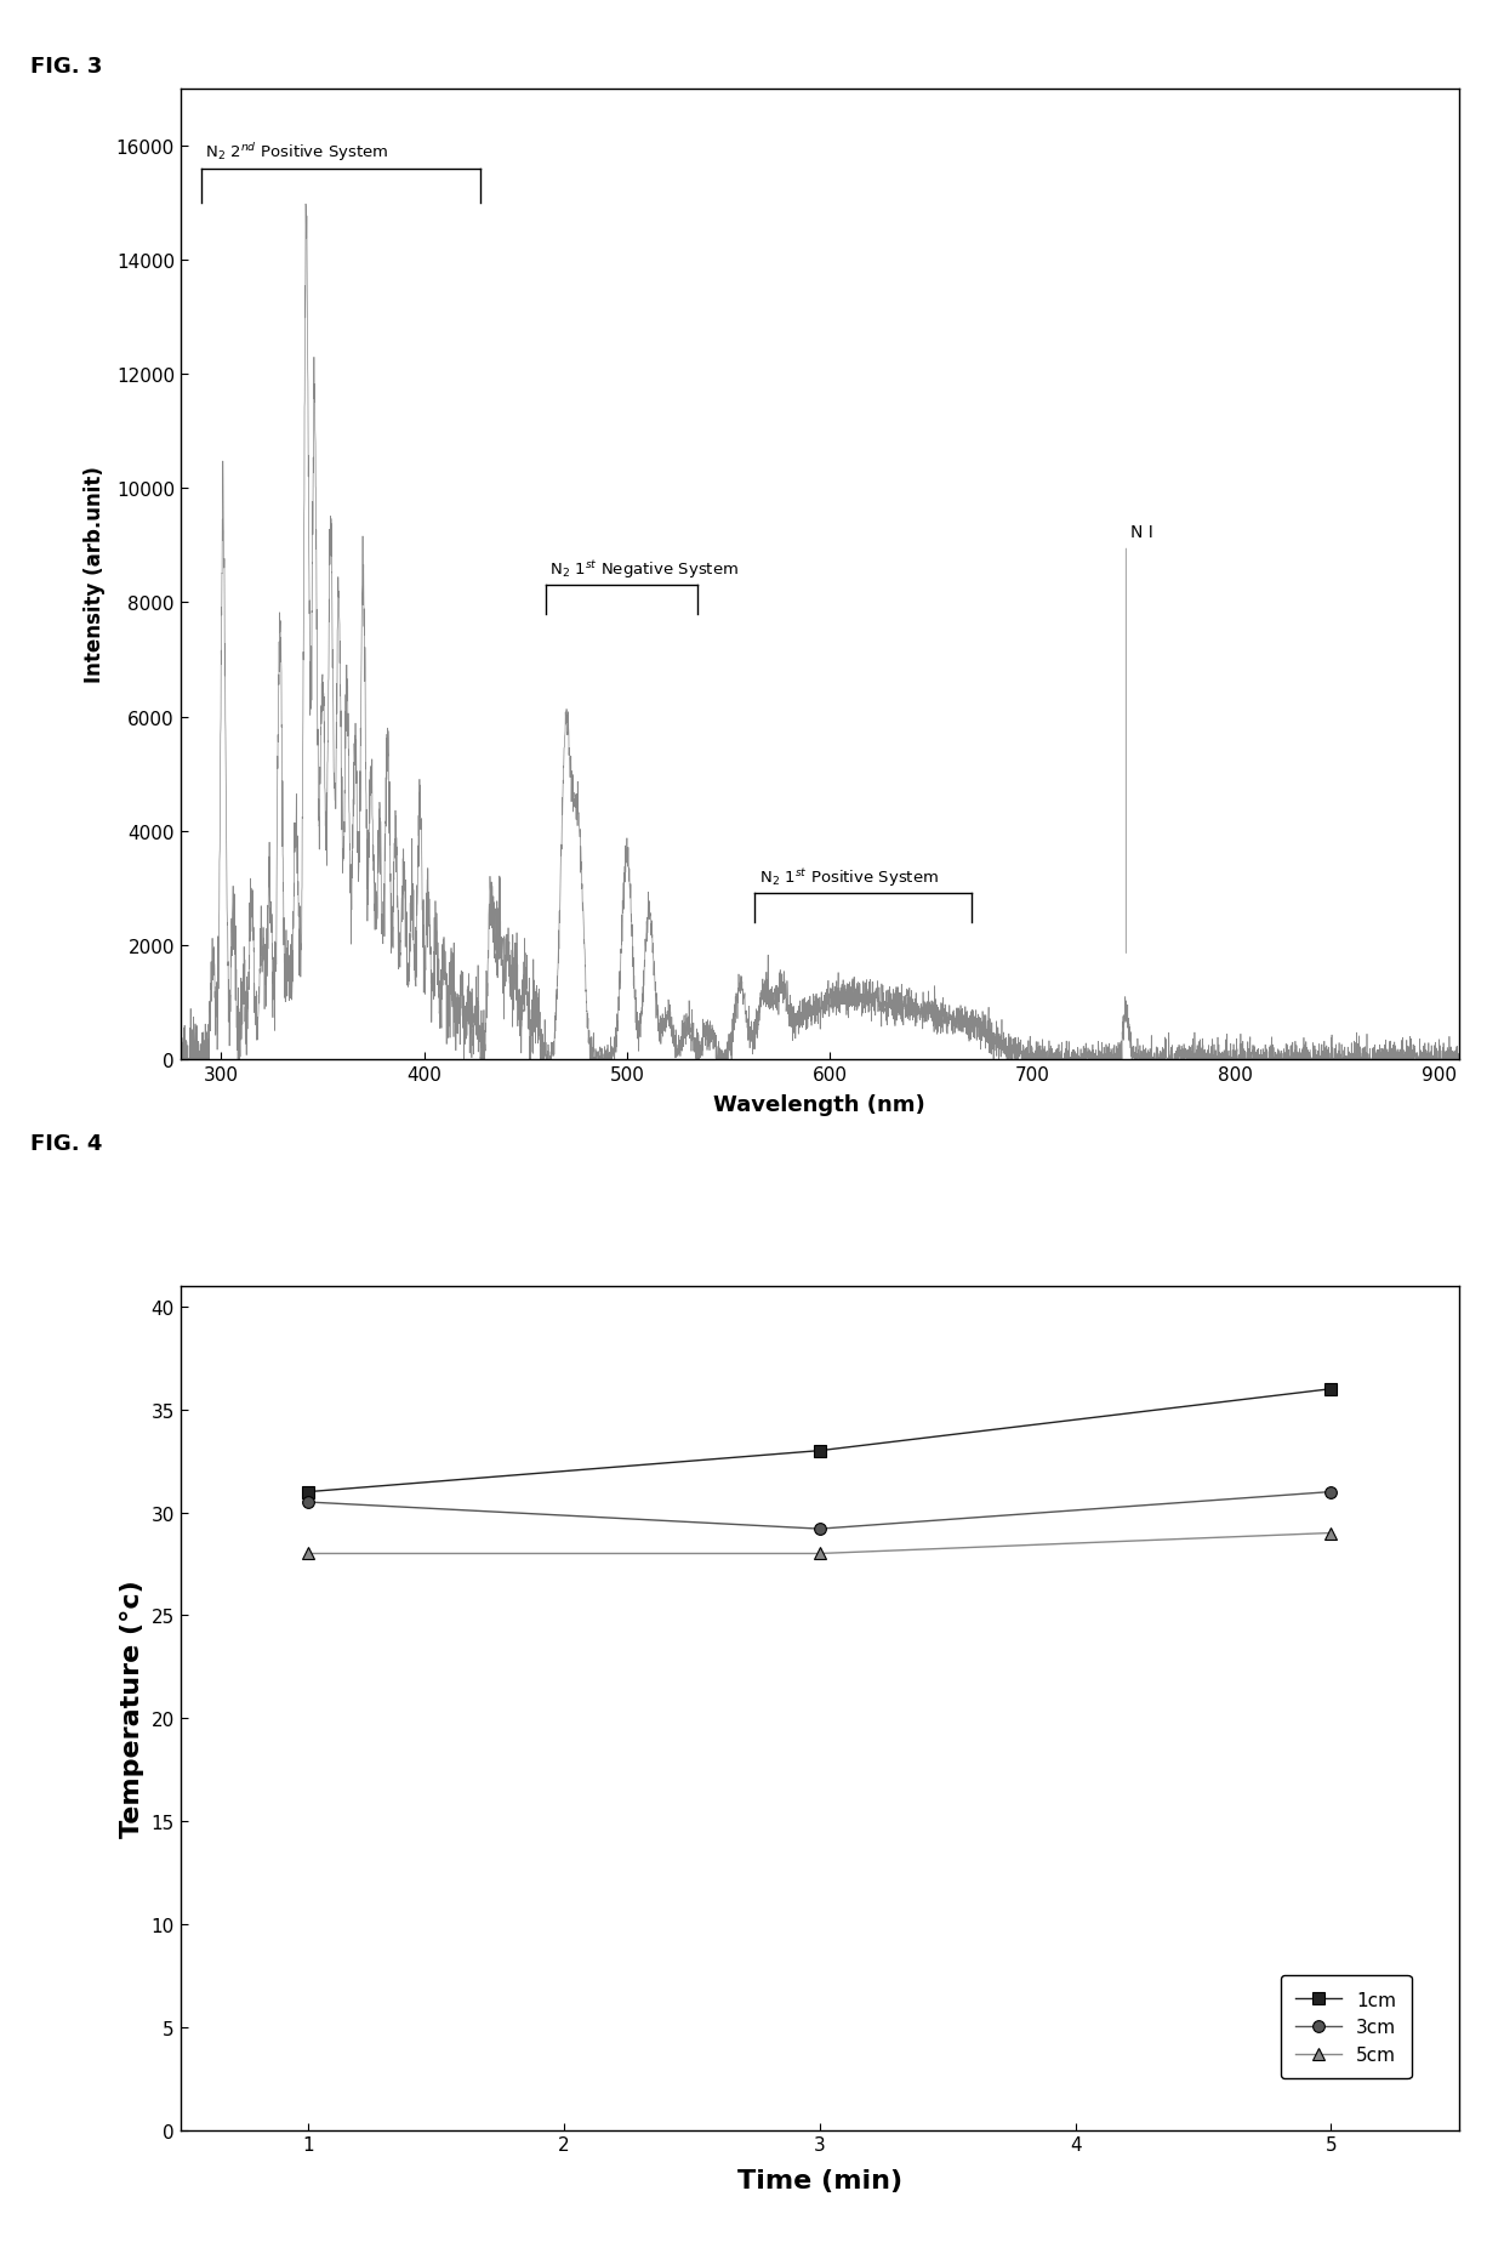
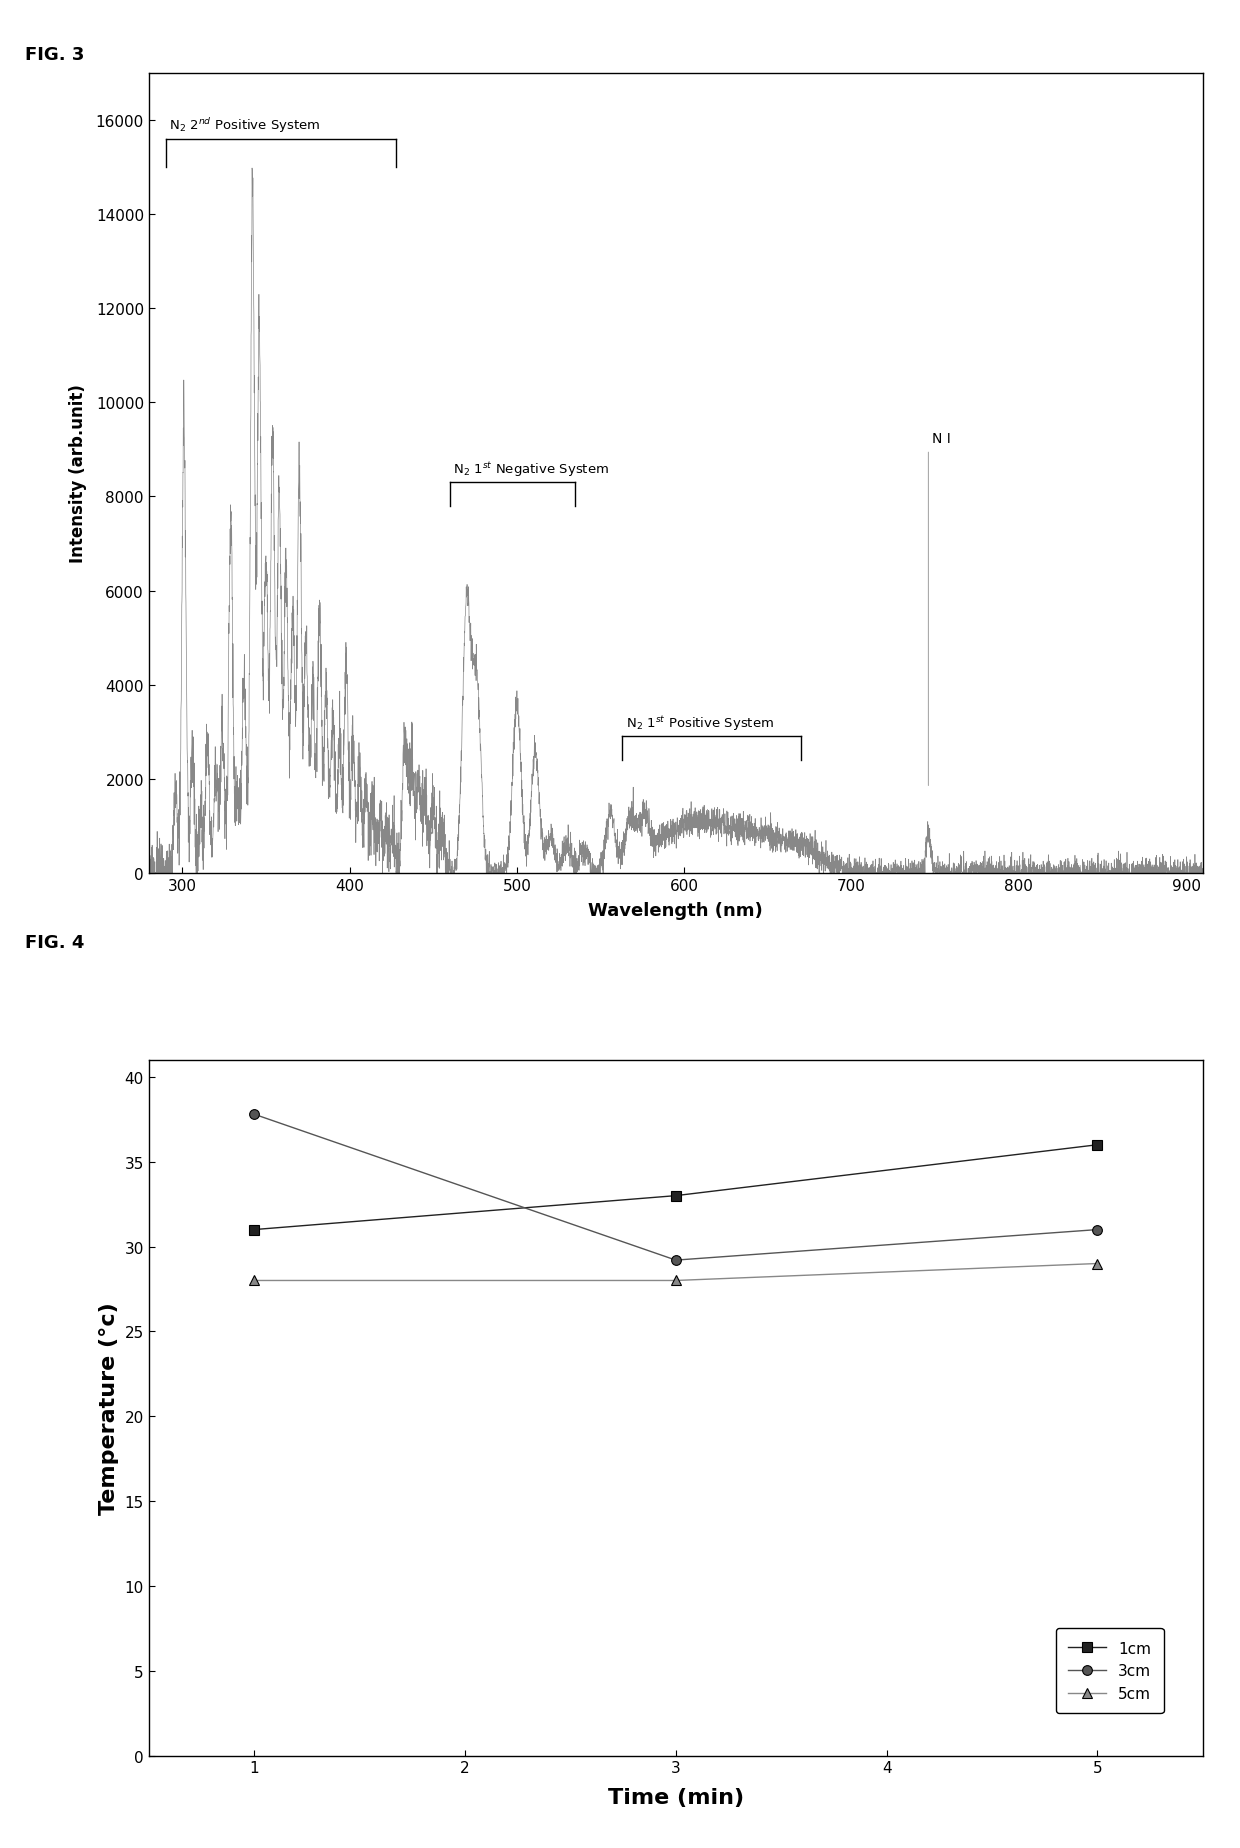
3cm/1: 30.5 -> 37.8
